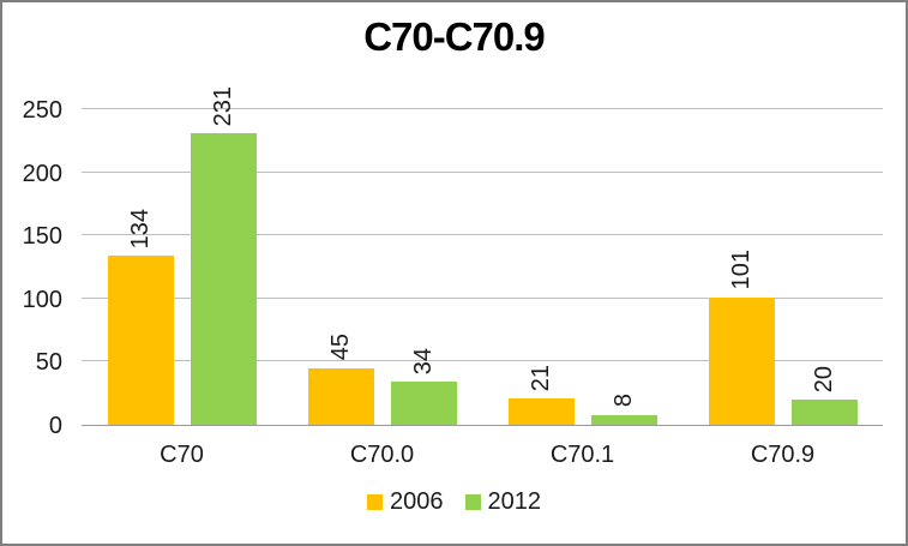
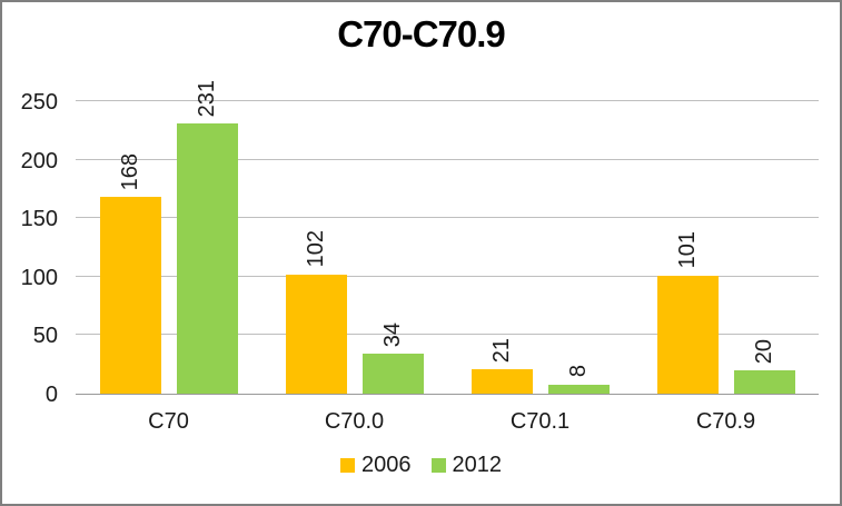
2006/C70: 134 -> 168
2006/C70.0: 45 -> 102
